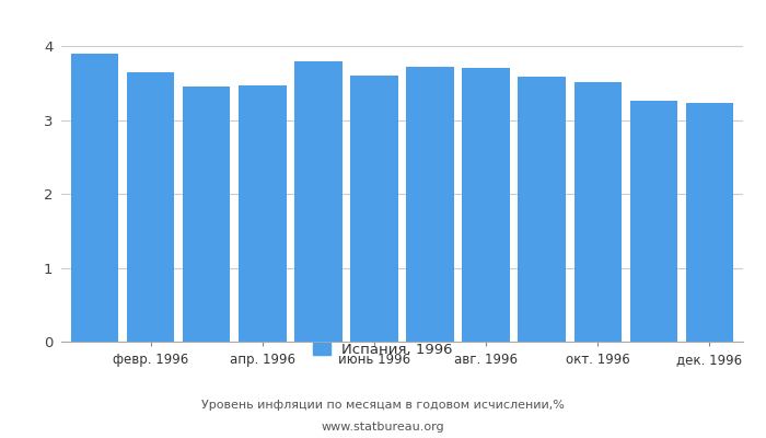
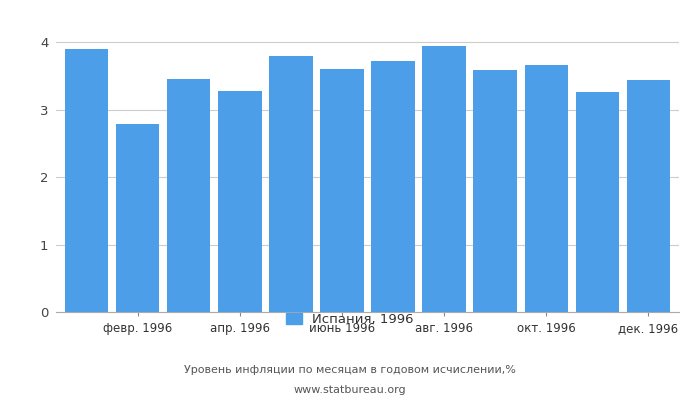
февр. 1996: 3.65 -> 2.78
апр. 1996: 3.47 -> 3.28
авг. 1996: 3.71 -> 3.94
окт. 1996: 3.51 -> 3.66
дек. 1996: 3.23 -> 3.44
